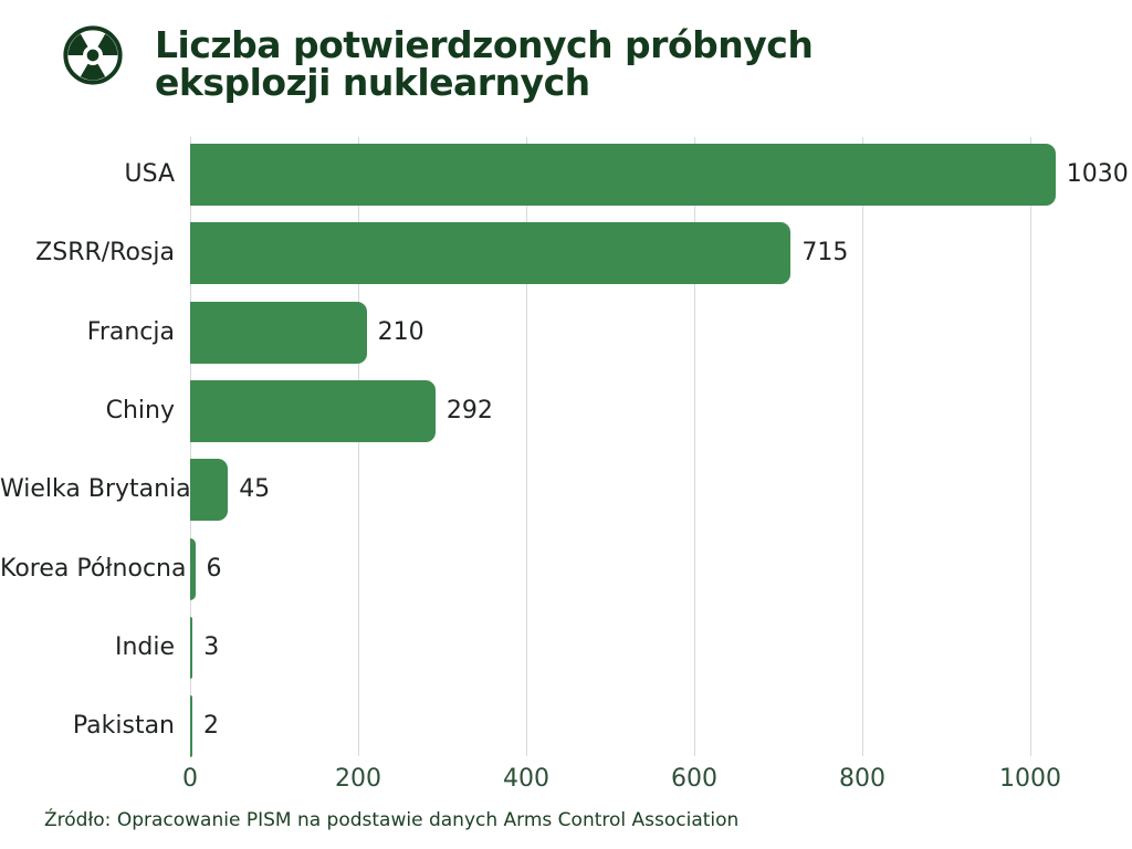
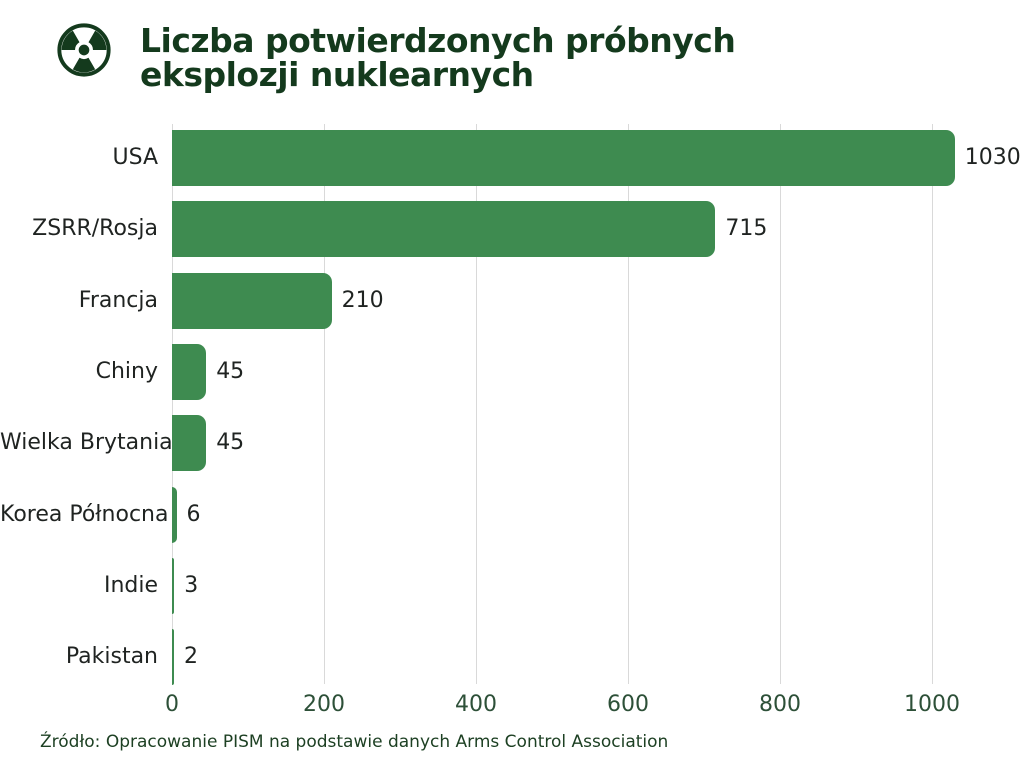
Chiny: 292 -> 45
